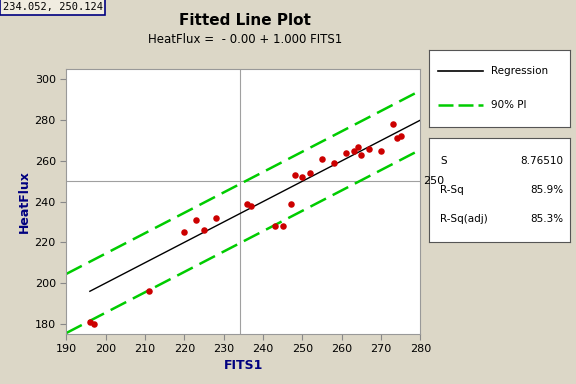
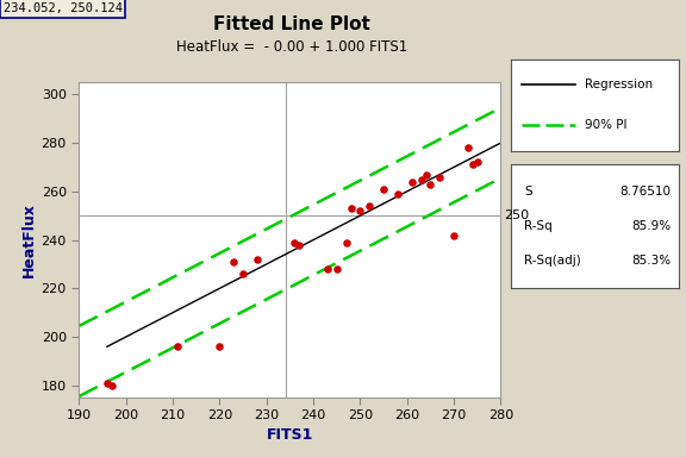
220: 225 -> 196
270: 265 -> 242
